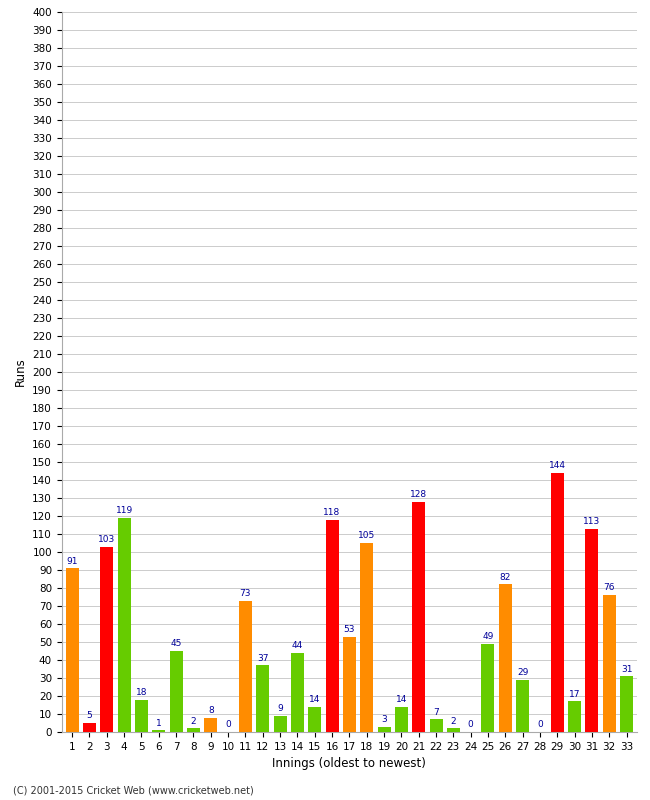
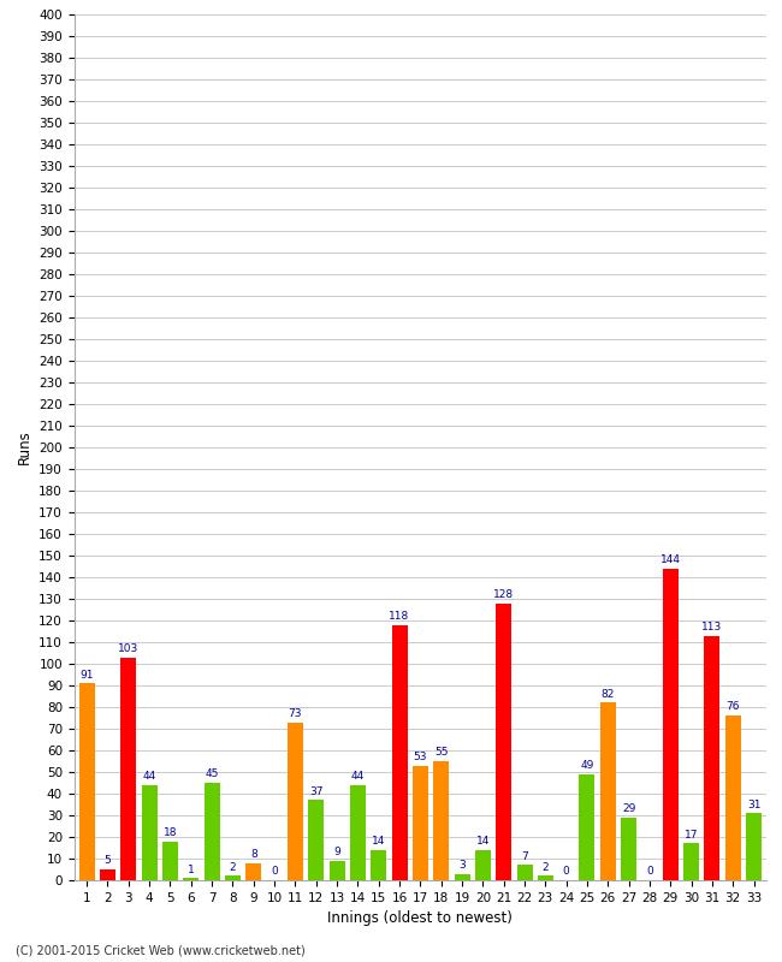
4: 119 -> 44
18: 105 -> 55
